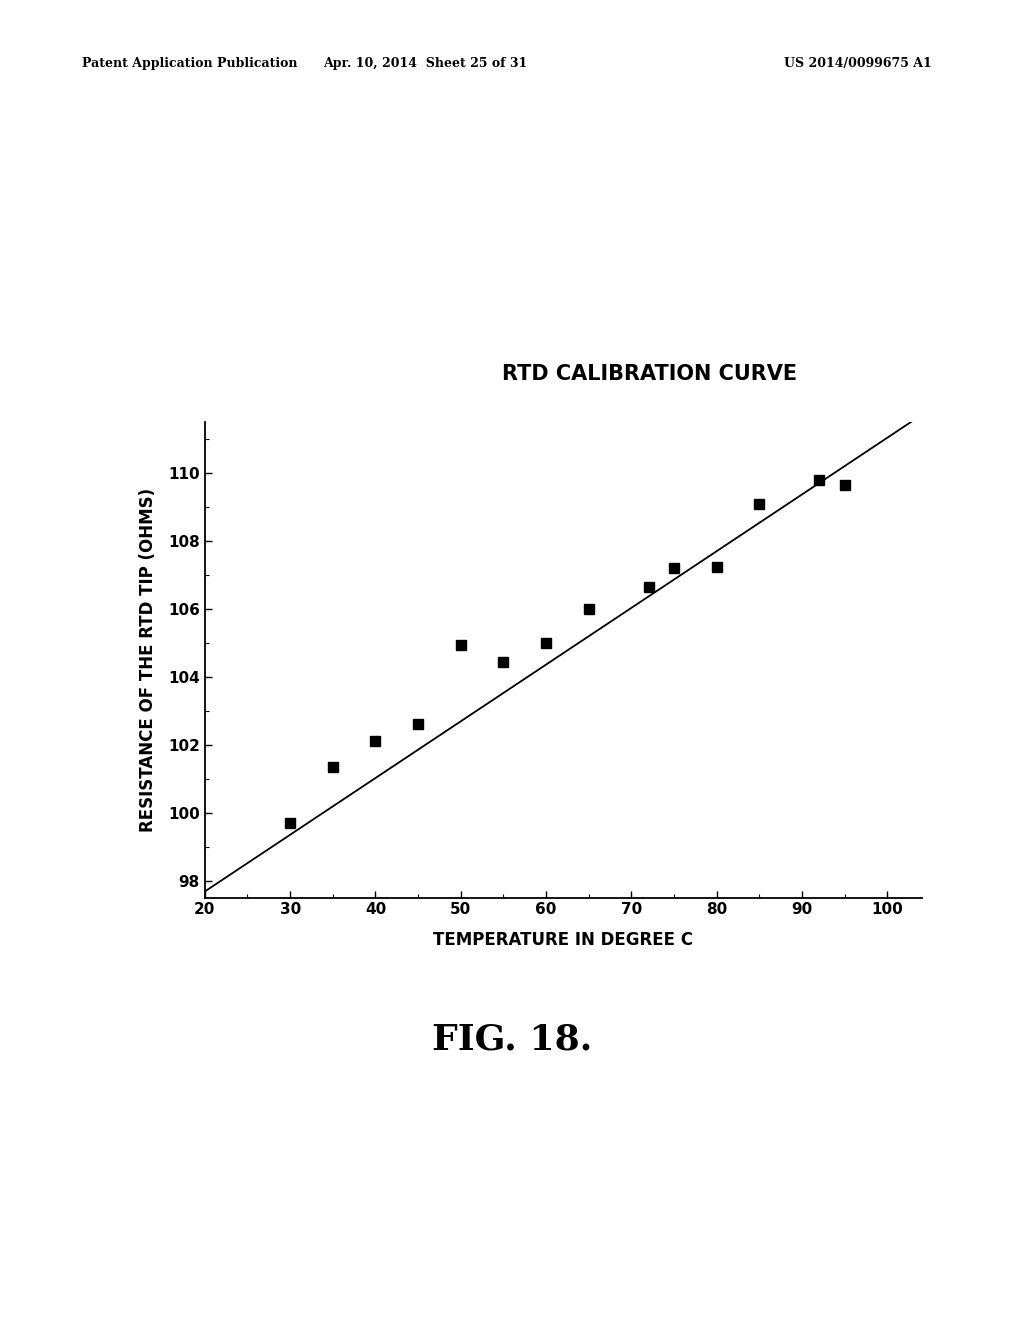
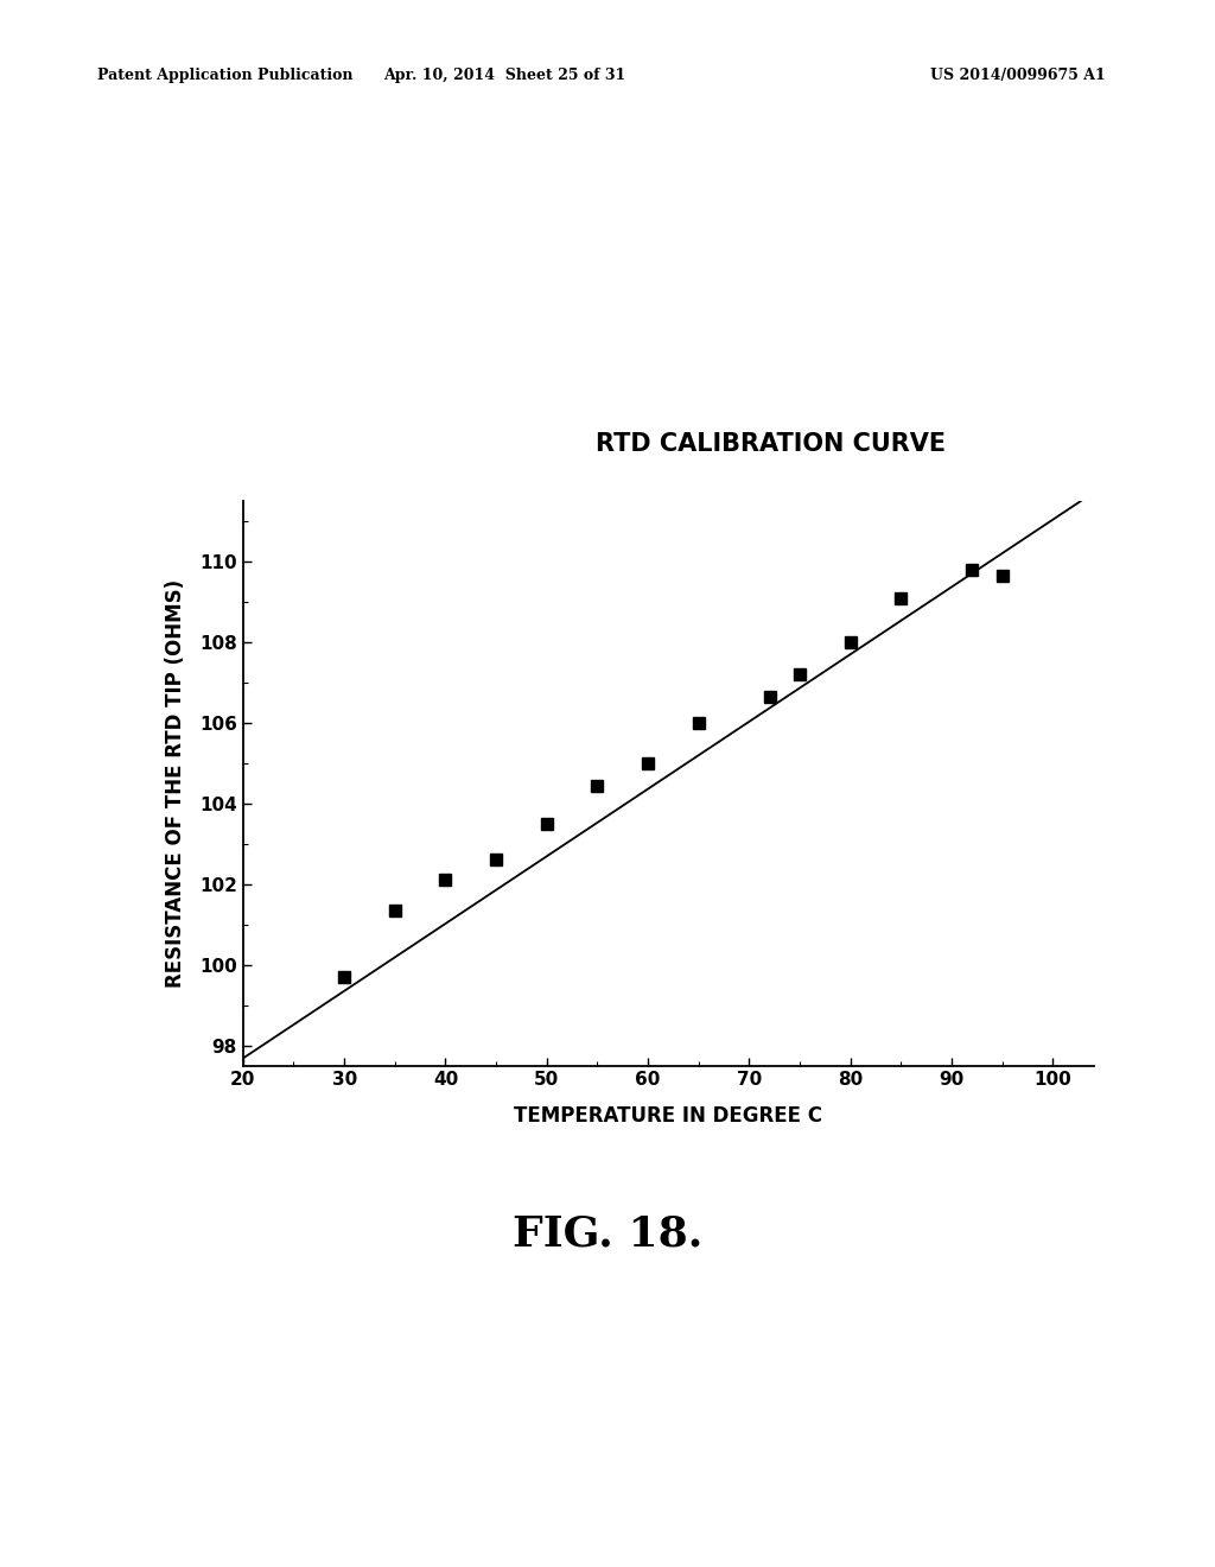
50: 104.95 -> 103.50
80: 107.25 -> 108.00
